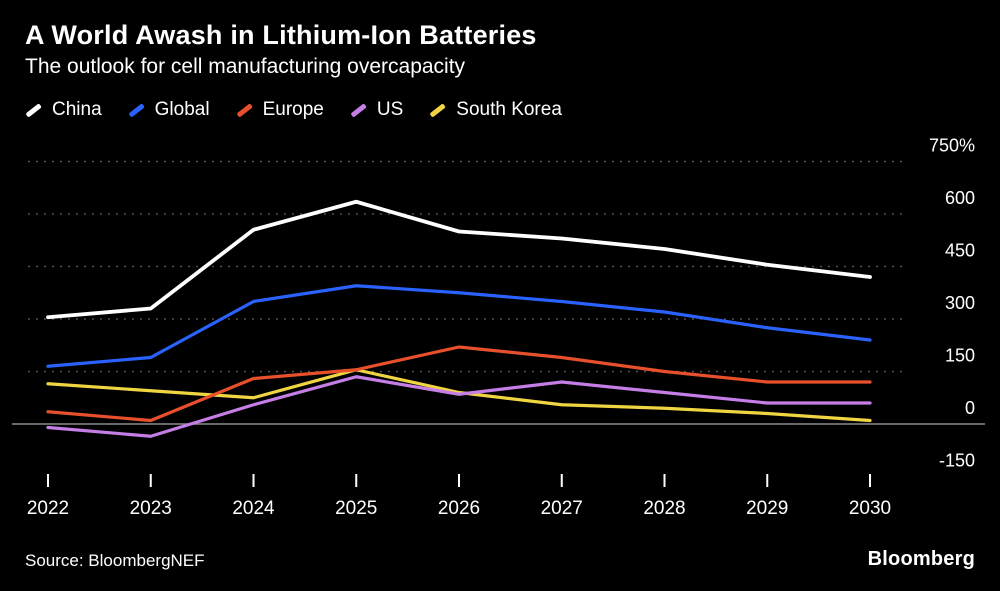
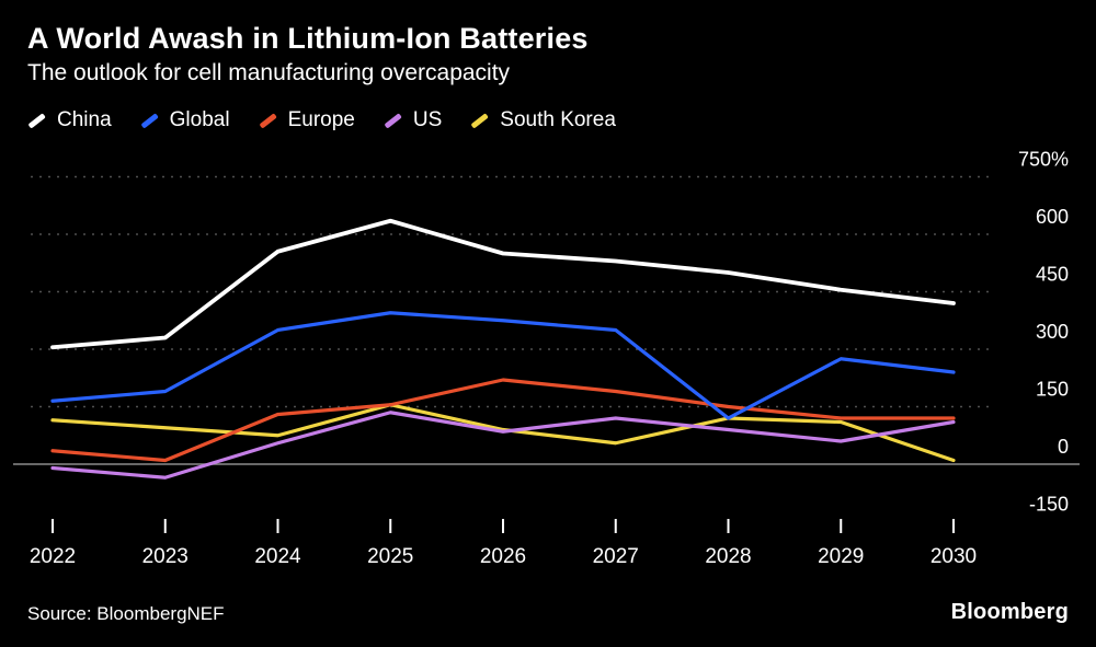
Global/2028: 320% -> 120%
South Korea/2028: 40% -> 120%
South Korea/2029: 30% -> 110%
US/2030: 60% -> 110%
